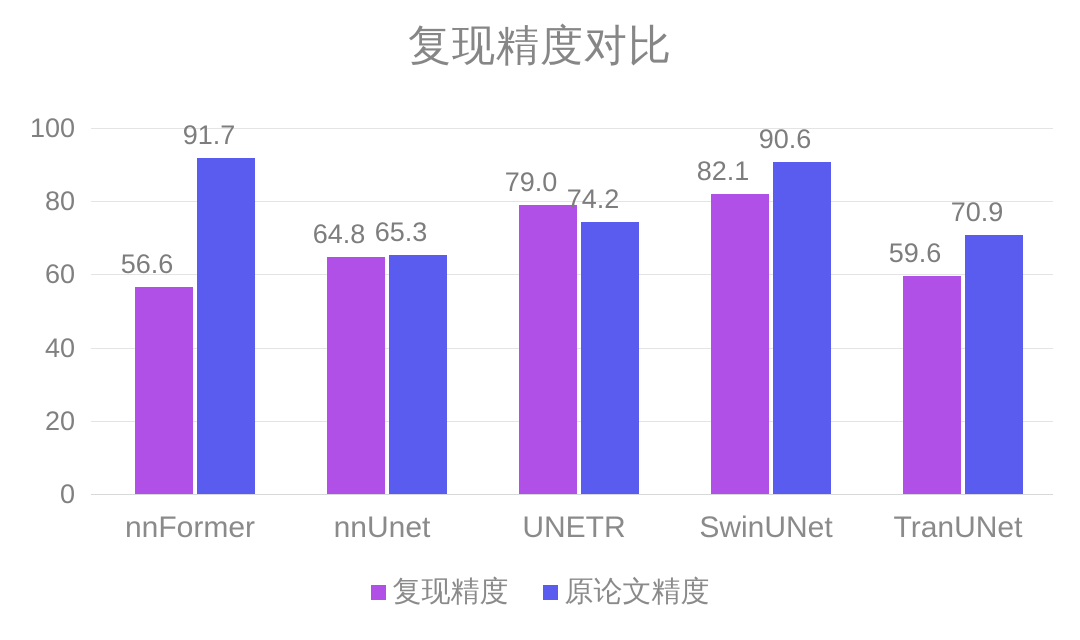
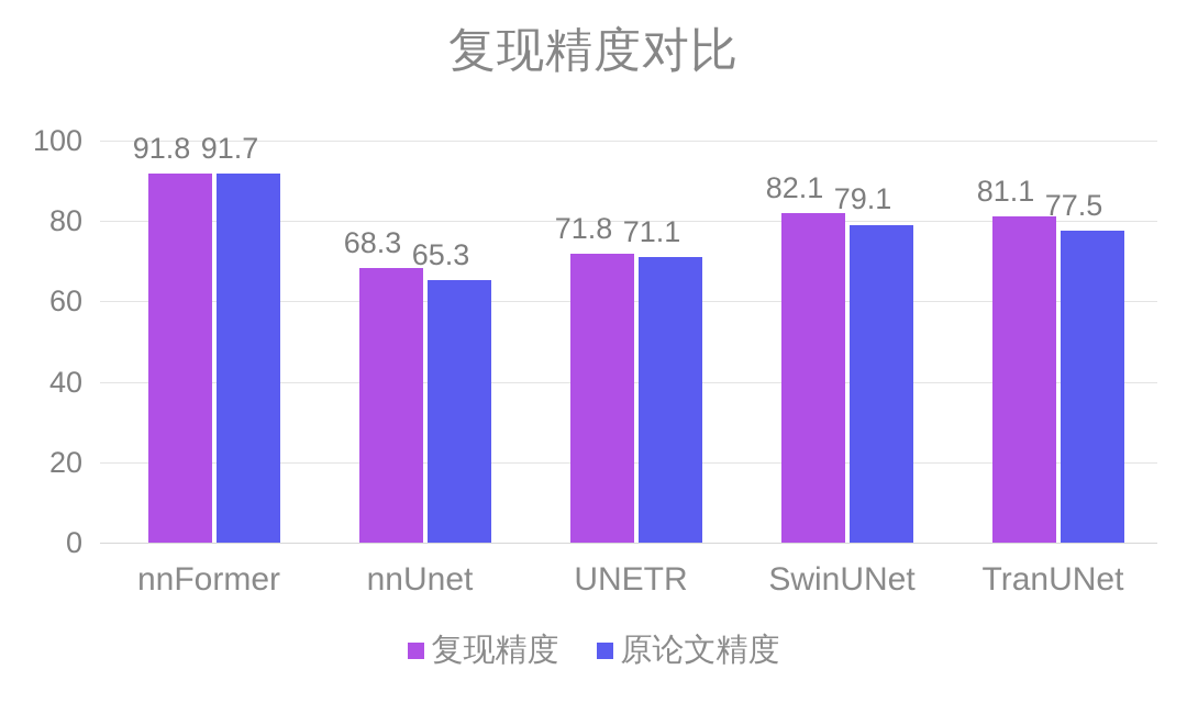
复现精度/nnFormer: 56.6 -> 91.8
复现精度/nnUnet: 64.8 -> 68.3
复现精度/UNETR: 79.0 -> 71.8
原论文精度/UNETR: 74.2 -> 71.1
原论文精度/SwinUNet: 90.6 -> 79.1
复现精度/TranUNet: 59.6 -> 81.1
原论文精度/TranUNet: 70.9 -> 77.5
